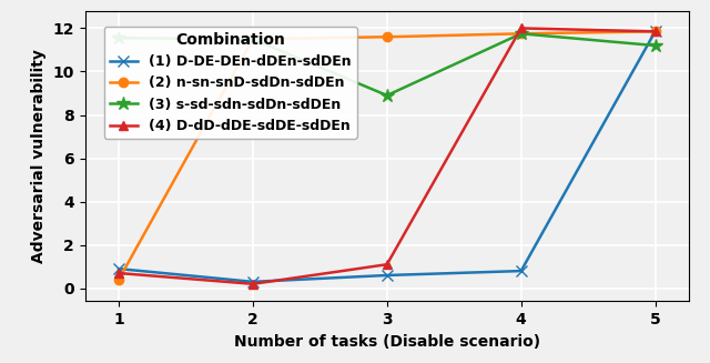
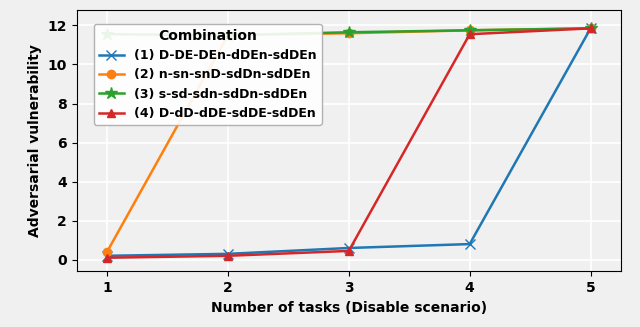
(1) D-DE-DEn-dDEn-sdDEn/1: 0.9 -> 0.2
(4) D-dD-dDE-sdDE-sdDEn/1: 0.7 -> 0.1
(3) s-sd-sdn-sdDn-sdDEn/3: 8.9 -> 11.7
(4) D-dD-dDE-sdDE-sdDEn/3: 1.1 -> 0.5
(4) D-dD-dDE-sdDE-sdDEn/4: 12.0 -> 11.6
(3) s-sd-sdn-sdDn-sdDEn/5: 11.2 -> 11.8
